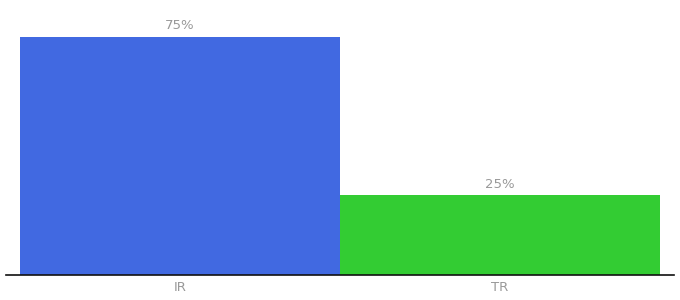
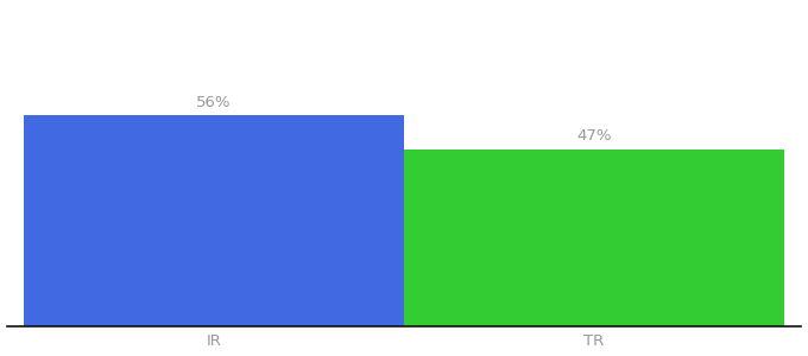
IR: 75% -> 56%
TR: 25% -> 47%
